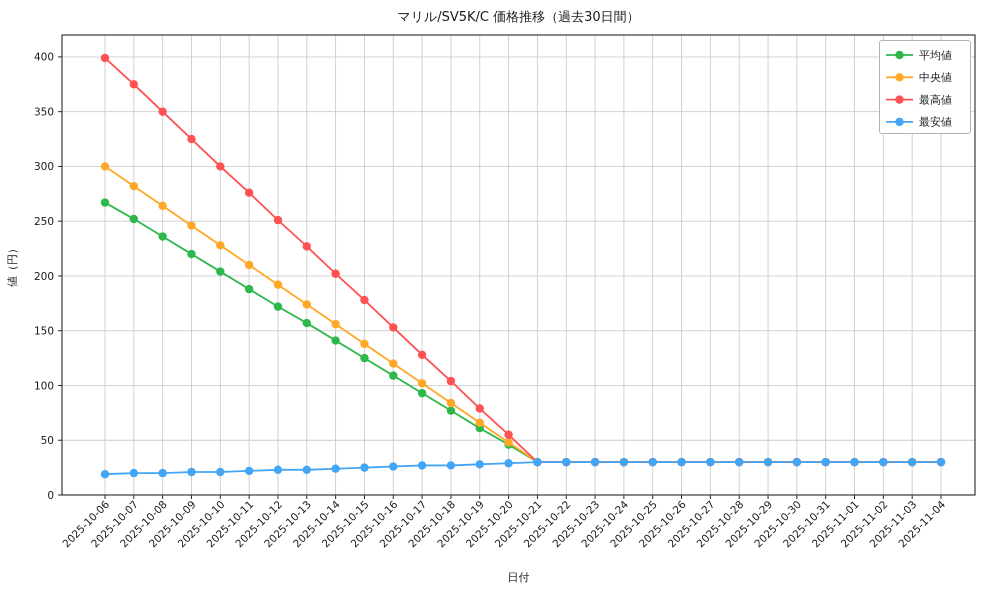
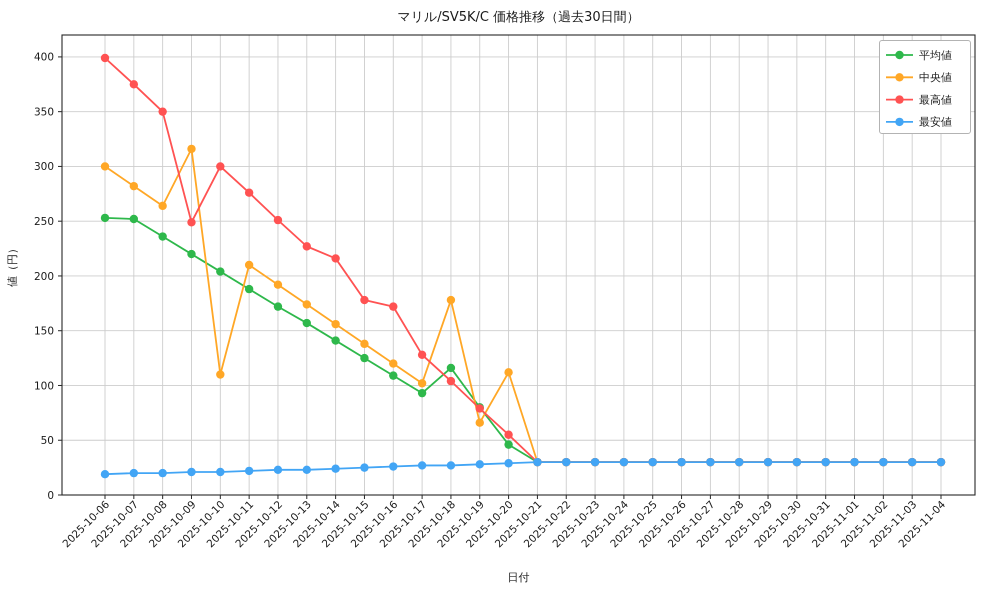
平均値/2025-10-06: 267 -> 253
中央値/2025-10-09: 246 -> 316
最高値/2025-10-09: 325 -> 249
中央値/2025-10-10: 228 -> 110
最高値/2025-10-14: 202 -> 216
最高値/2025-10-16: 153 -> 172
平均値/2025-10-18: 77 -> 116
中央値/2025-10-18: 84 -> 178
平均値/2025-10-19: 61 -> 80
中央値/2025-10-20: 48 -> 112
